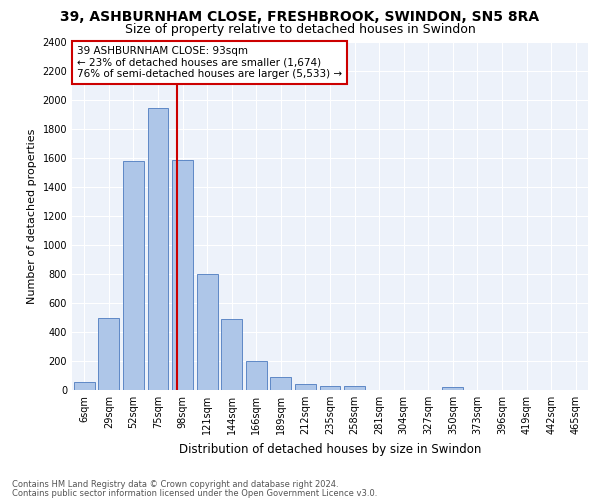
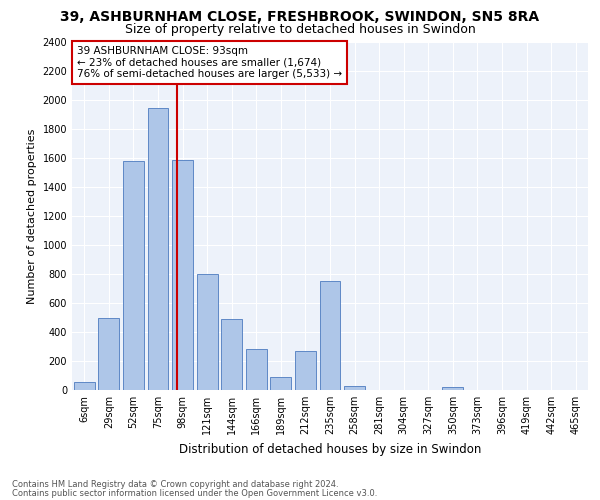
166sqm: 200 -> 280
212sqm: 40 -> 270
235sqm: 30 -> 750
